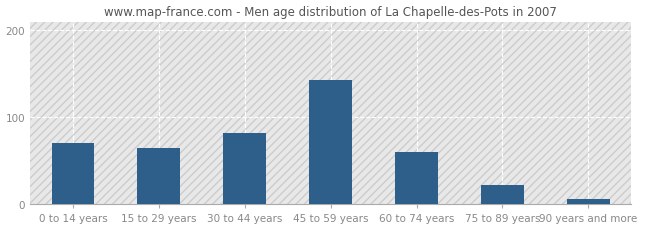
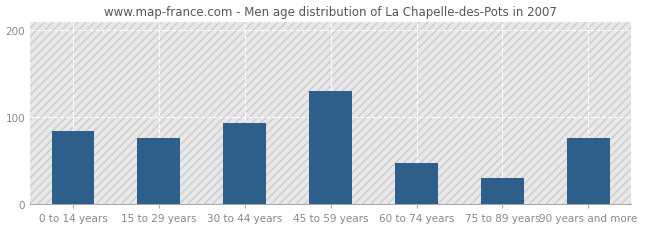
0 to 14 years: 70 -> 84
15 to 29 years: 65 -> 76
30 to 44 years: 82 -> 94
45 to 59 years: 143 -> 130
60 to 74 years: 60 -> 48
75 to 89 years: 22 -> 30
90 years and more: 6 -> 76
